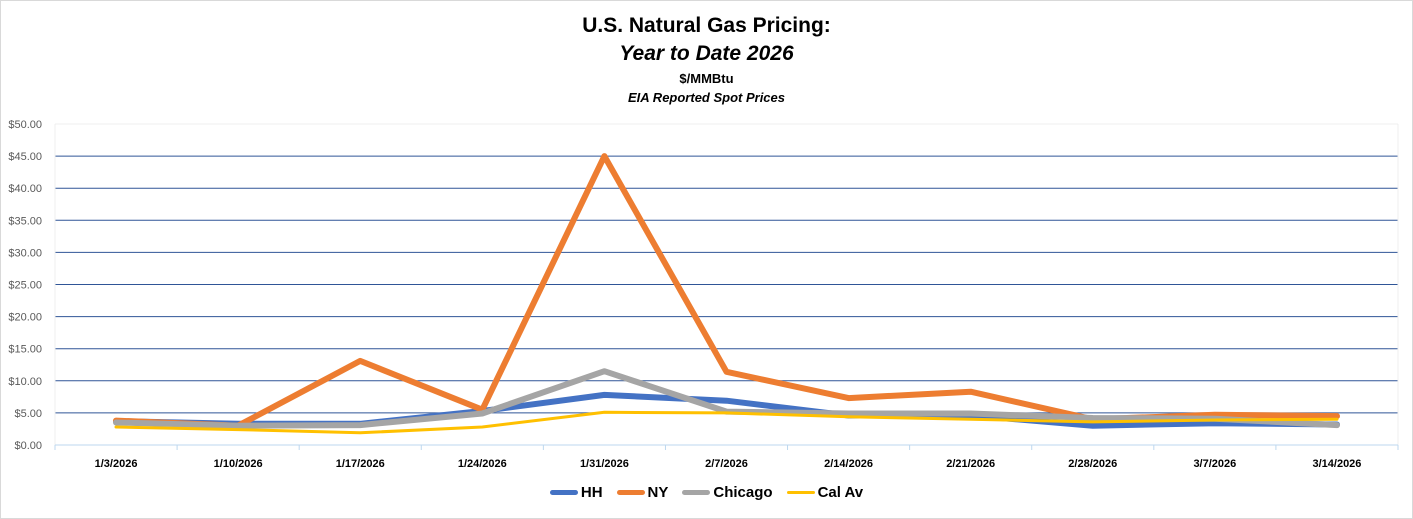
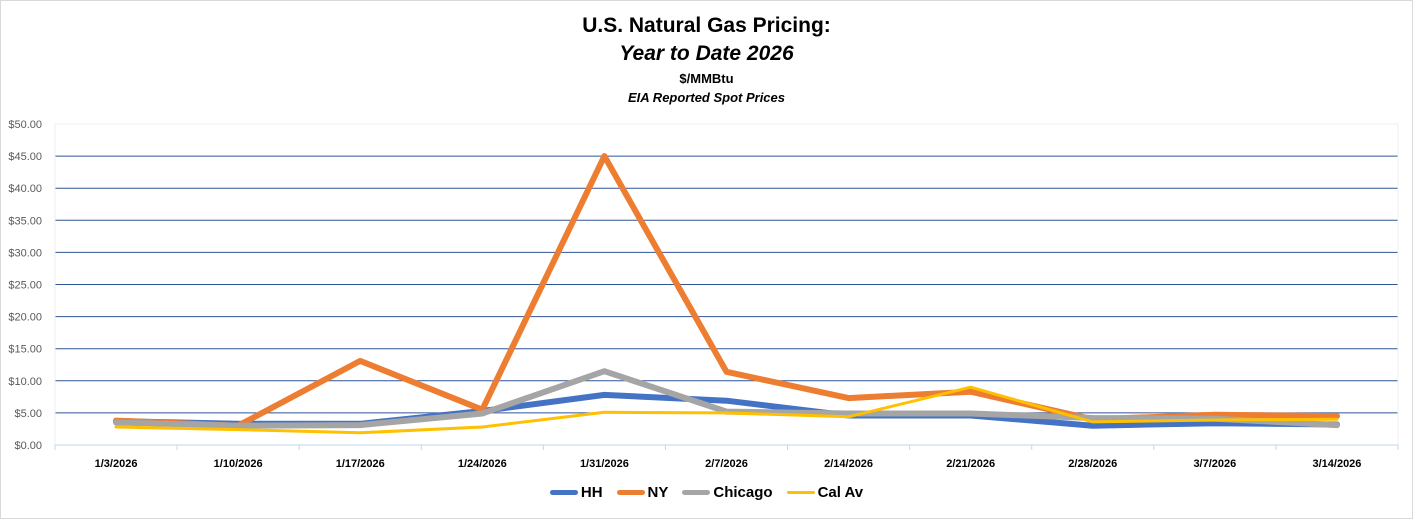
Cal Av/2/21/2026: $4 -> $9
